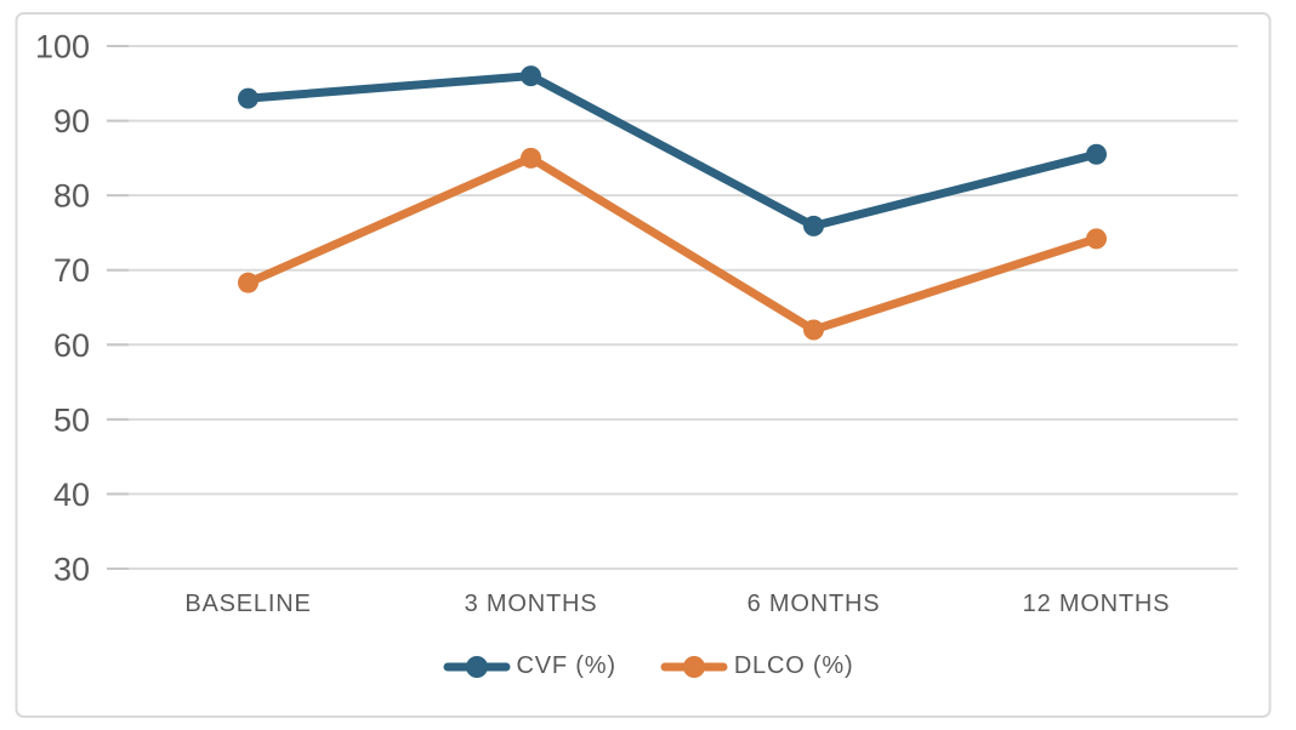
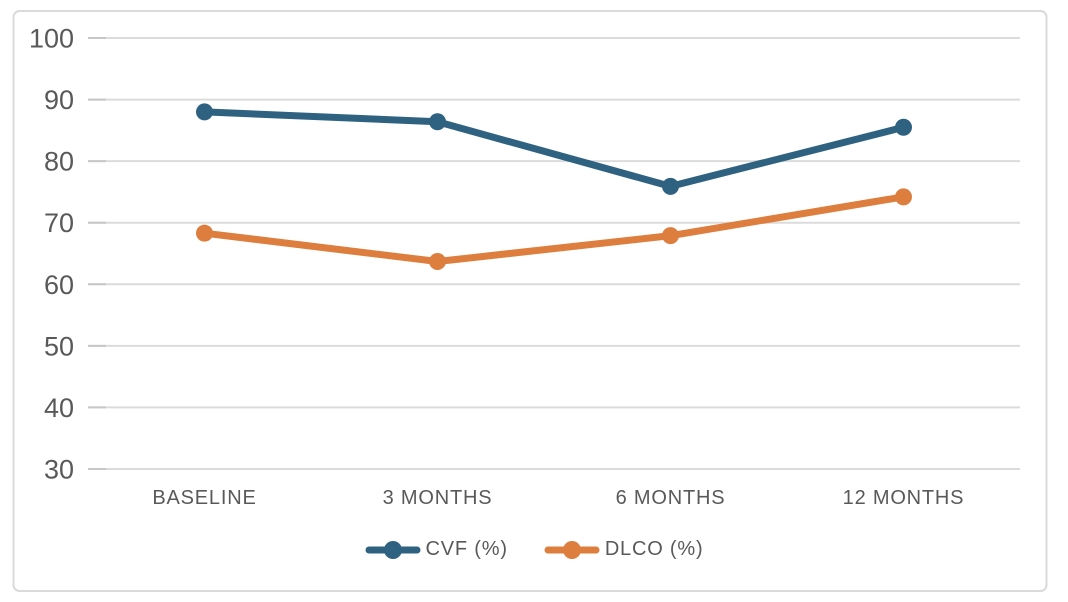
CVF (%)/BASELINE: 93 -> 88
CVF (%)/3 MONTHS: 96 -> 86
DLCO (%)/3 MONTHS: 85 -> 64
DLCO (%)/6 MONTHS: 62 -> 68
